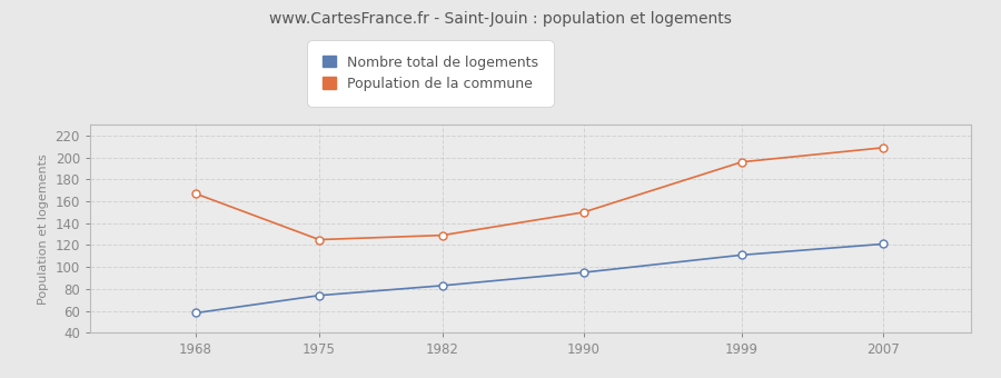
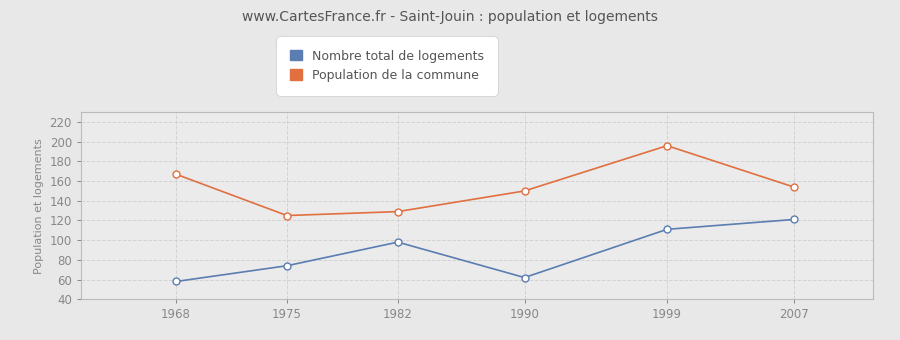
Nombre total de logements/1982: 83 -> 98
Nombre total de logements/1990: 95 -> 62
Population de la commune/2007: 209 -> 154
